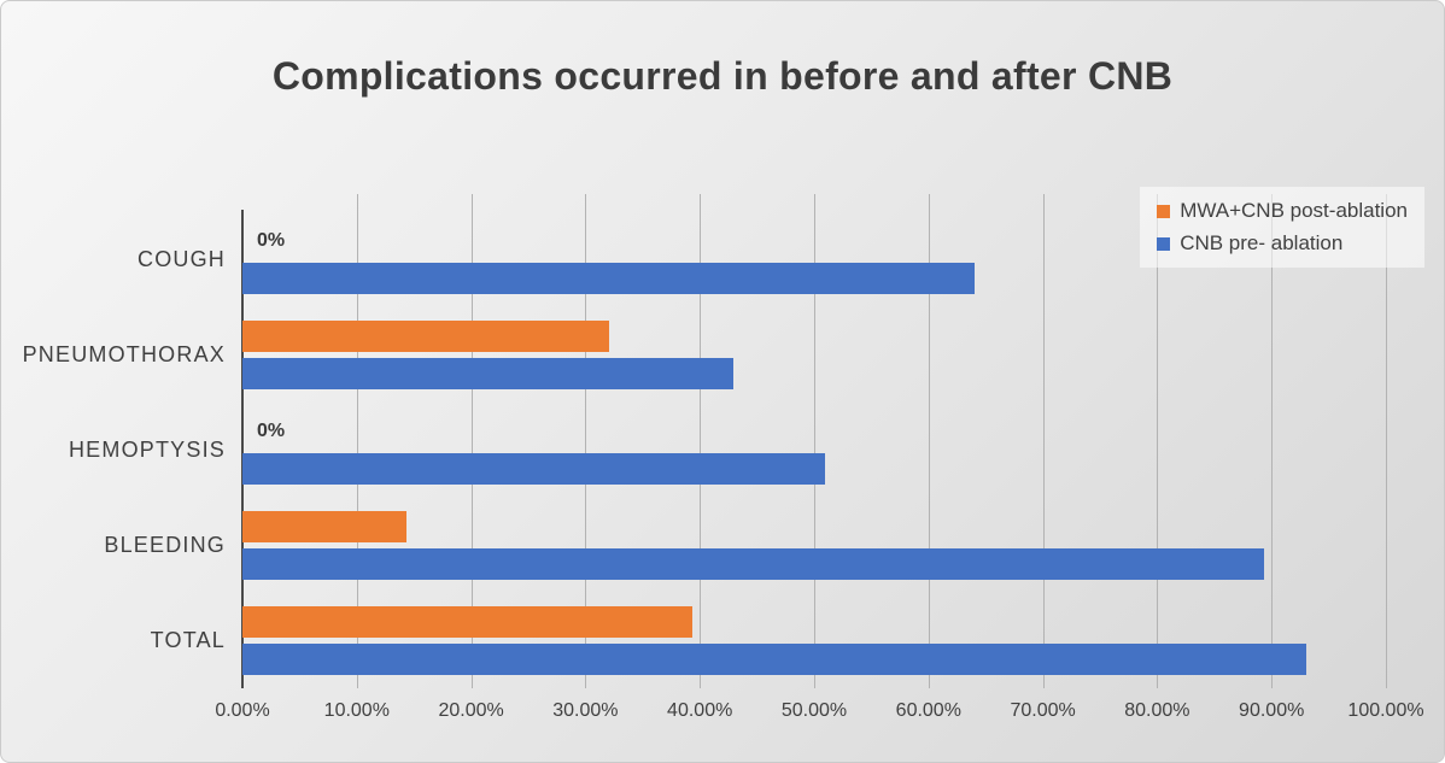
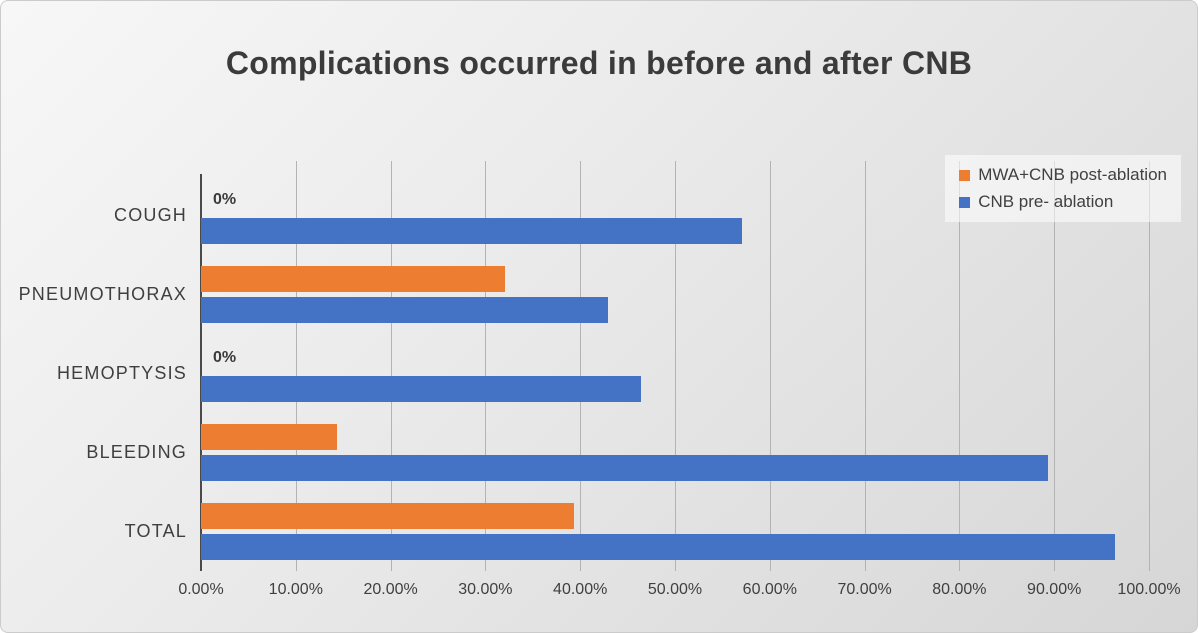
CNB pre- ablation/COUGH: 64% -> 57%
CNB pre- ablation/HEMOPTYSIS: 51% -> 46%
CNB pre- ablation/TOTAL: 93% -> 96%
